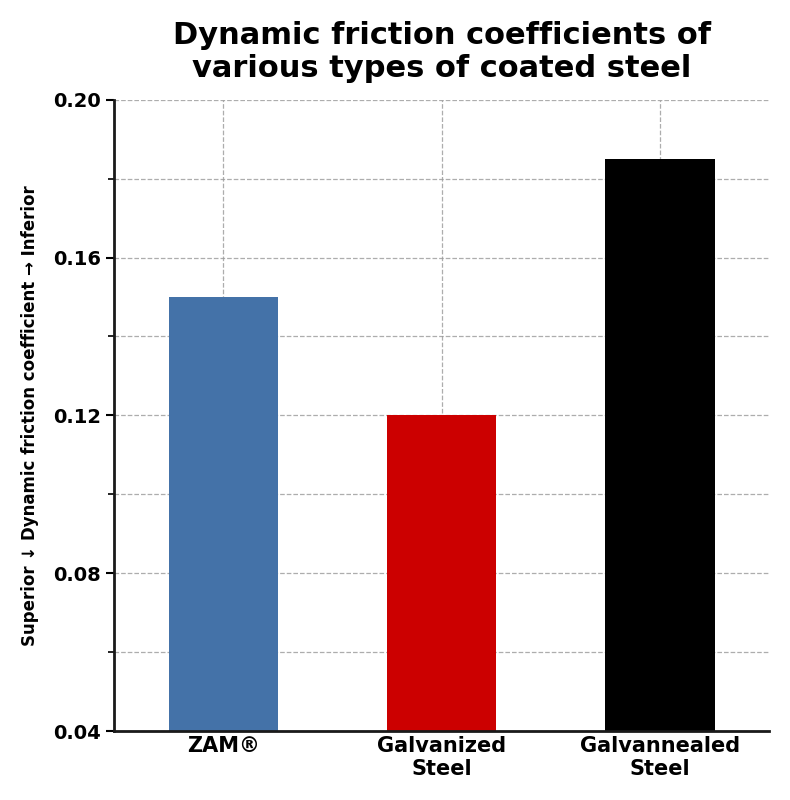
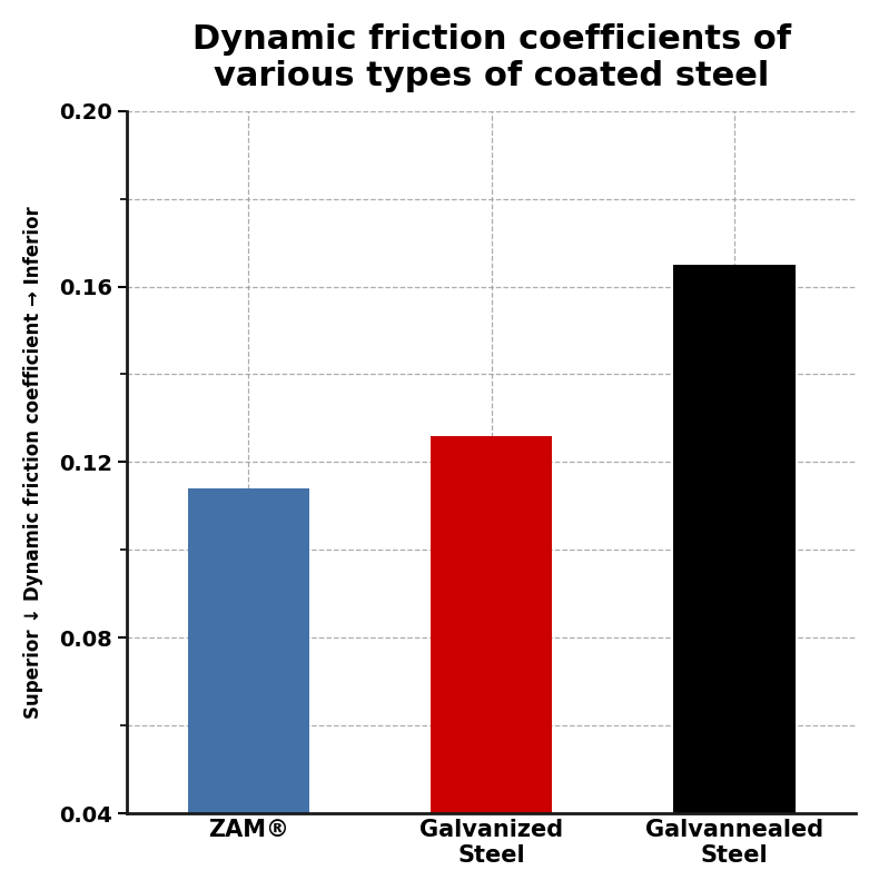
ZAM®: 0.150 -> 0.114
Galvanized Steel: 0.120 -> 0.126
Galvannealed Steel: 0.185 -> 0.165
